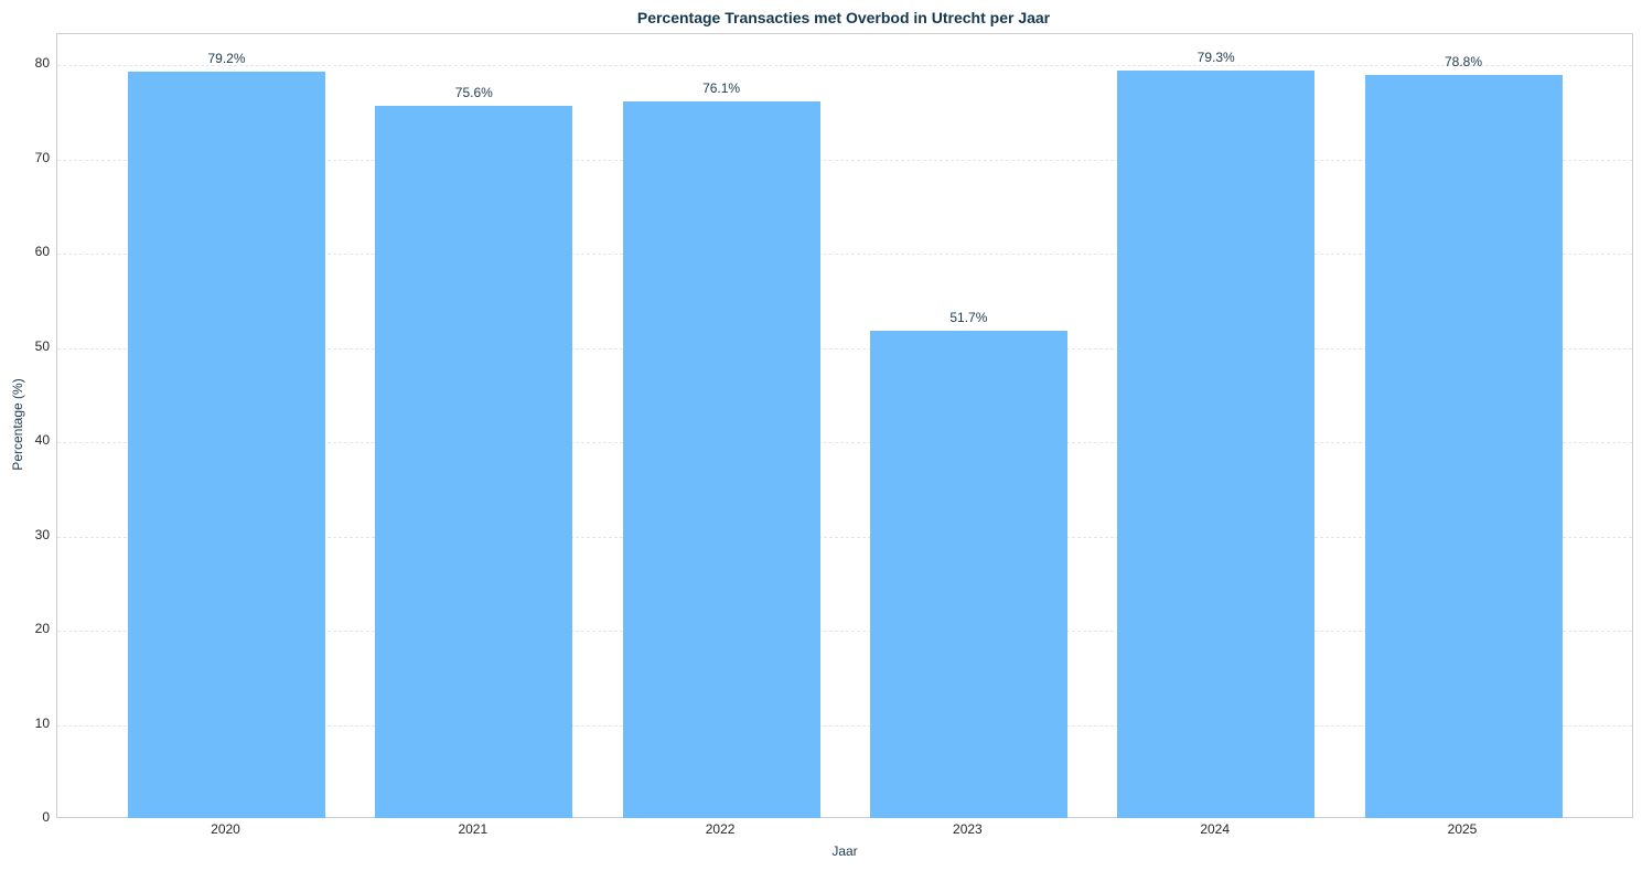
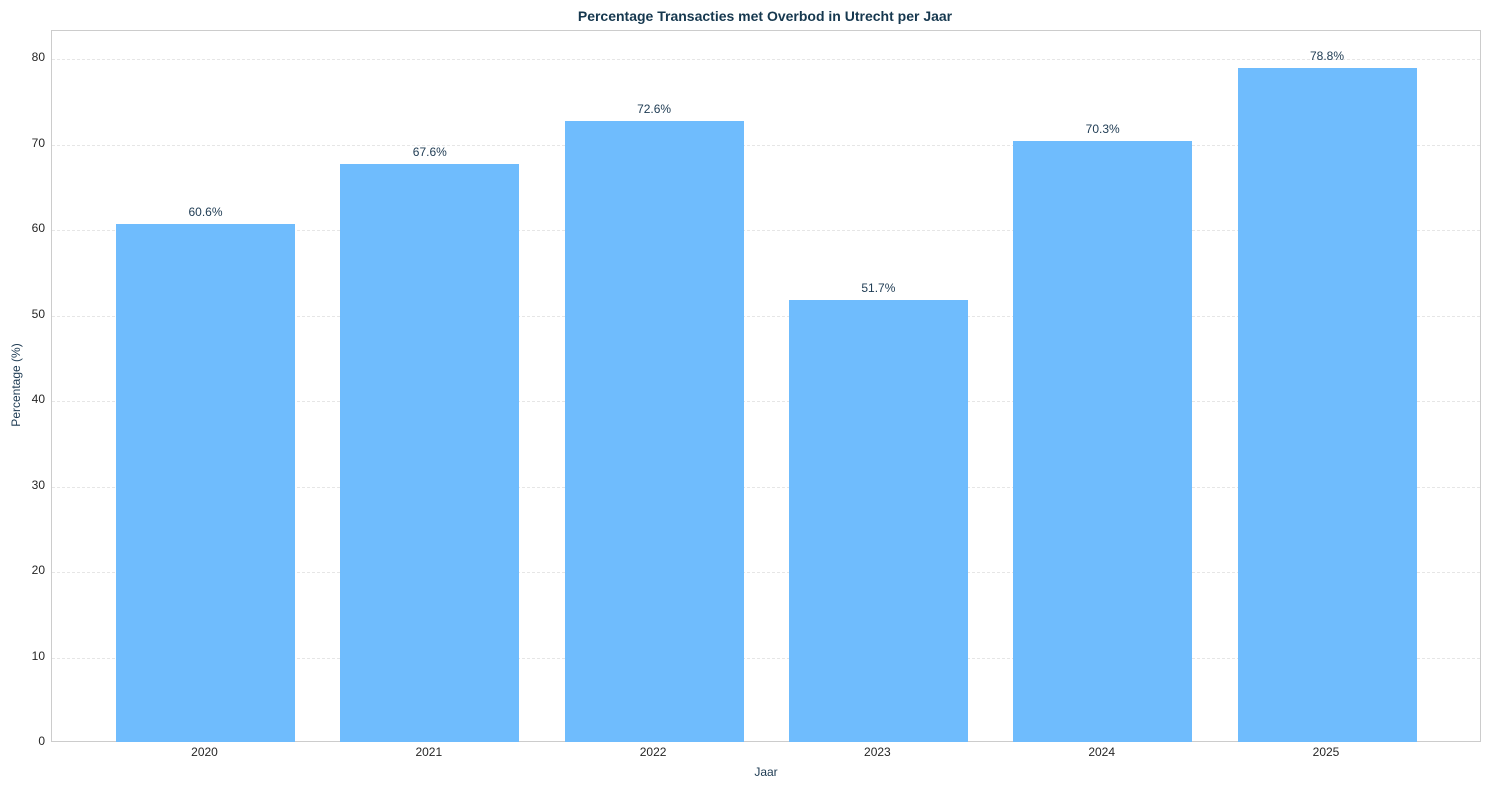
2020: 79.2% -> 60.6%
2021: 75.6% -> 67.6%
2022: 76.1% -> 72.6%
2024: 79.3% -> 70.3%
